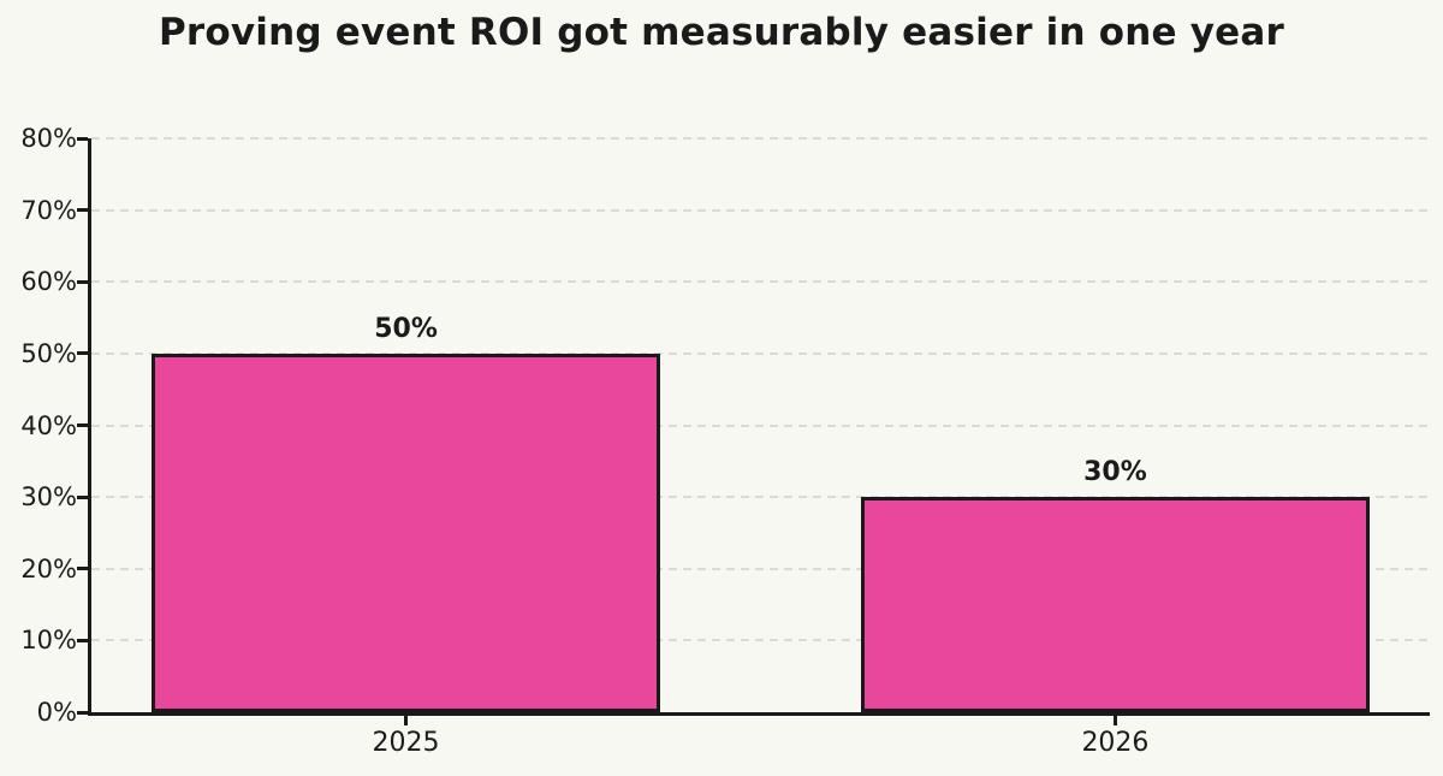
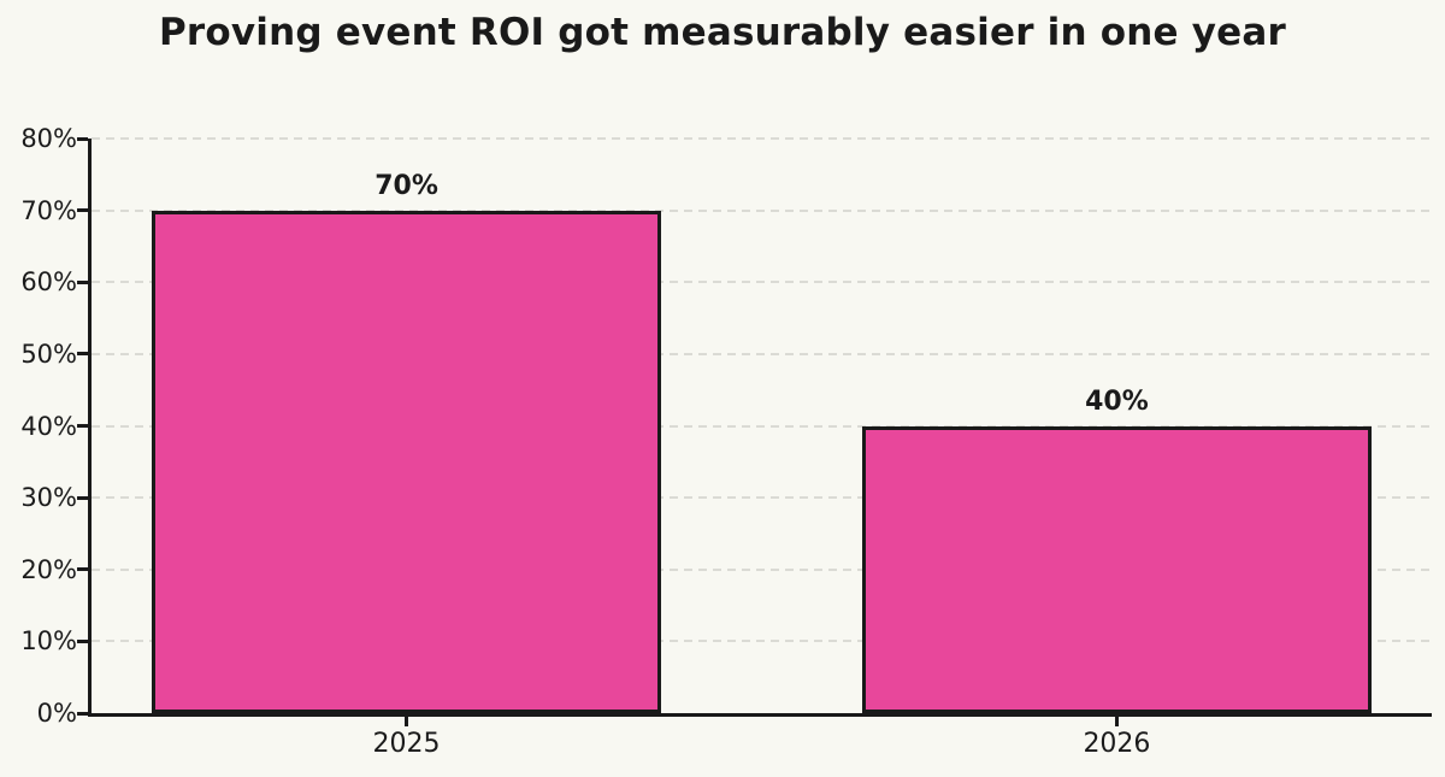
2025: 50% -> 70%
2026: 30% -> 40%
